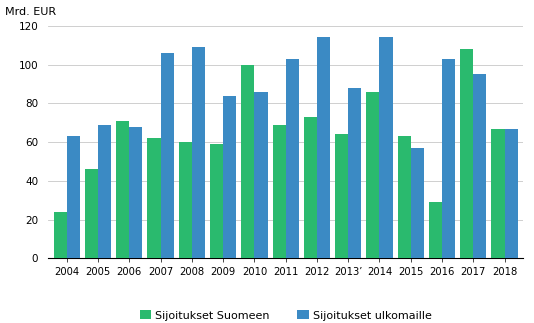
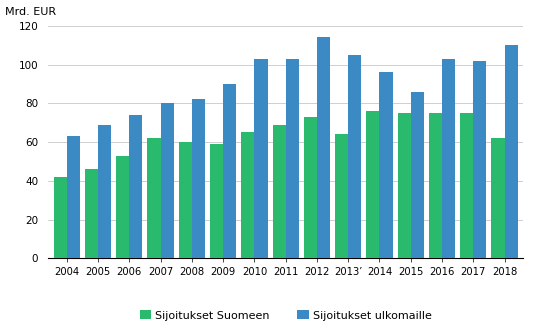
Sijoitukset Suomeen/2004: 24 -> 42
Sijoitukset Suomeen/2006: 71 -> 53
Sijoitukset ulkomaille/2006: 68 -> 74
Sijoitukset ulkomaille/2007: 106 -> 80
Sijoitukset ulkomaille/2008: 109 -> 82
Sijoitukset ulkomaille/2009: 84 -> 90
Sijoitukset Suomeen/2010: 100 -> 65
Sijoitukset ulkomaille/2010: 86 -> 103
Sijoitukset ulkomaille/2013’: 88 -> 105
Sijoitukset Suomeen/2014: 86 -> 76
Sijoitukset ulkomaille/2014: 114 -> 96
Sijoitukset Suomeen/2015: 63 -> 75
Sijoitukset ulkomaille/2015: 57 -> 86
Sijoitukset Suomeen/2016: 29 -> 75
Sijoitukset Suomeen/2017: 108 -> 75
Sijoitukset ulkomaille/2017: 95 -> 102
Sijoitukset Suomeen/2018: 67 -> 62
Sijoitukset ulkomaille/2018: 67 -> 110
